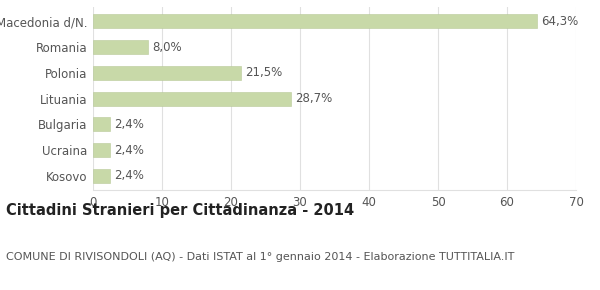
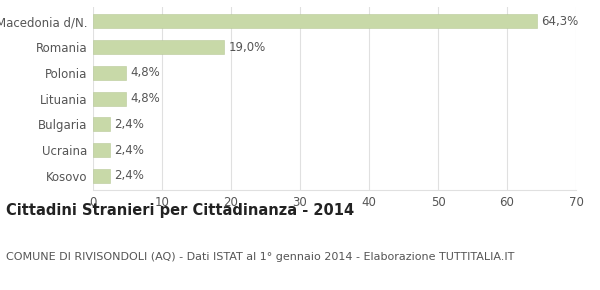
Romania: 8,0% -> 19,0%
Polonia: 21,5% -> 4,8%
Lituania: 28,7% -> 4,8%
